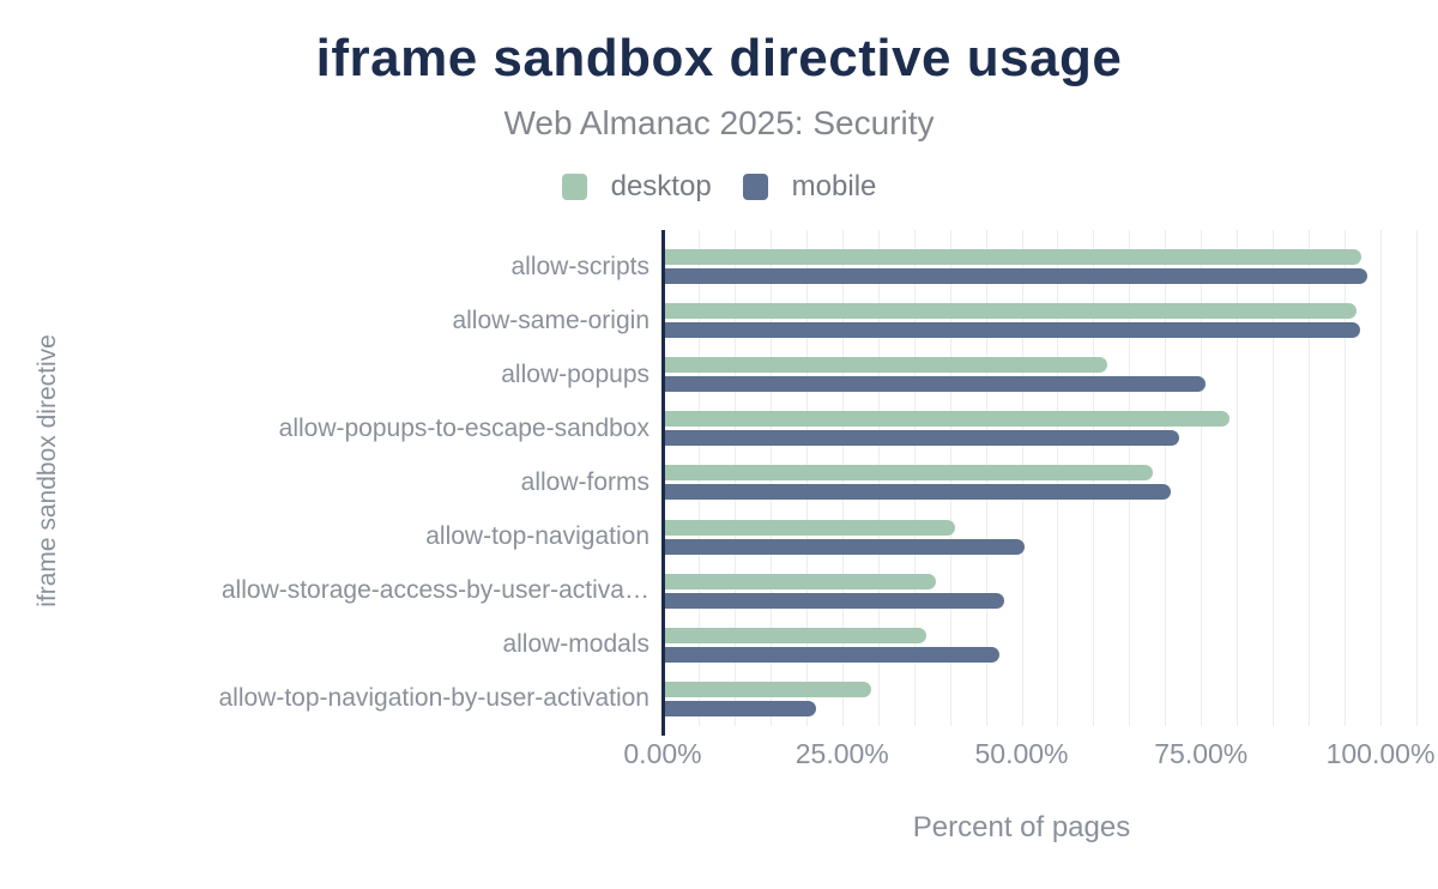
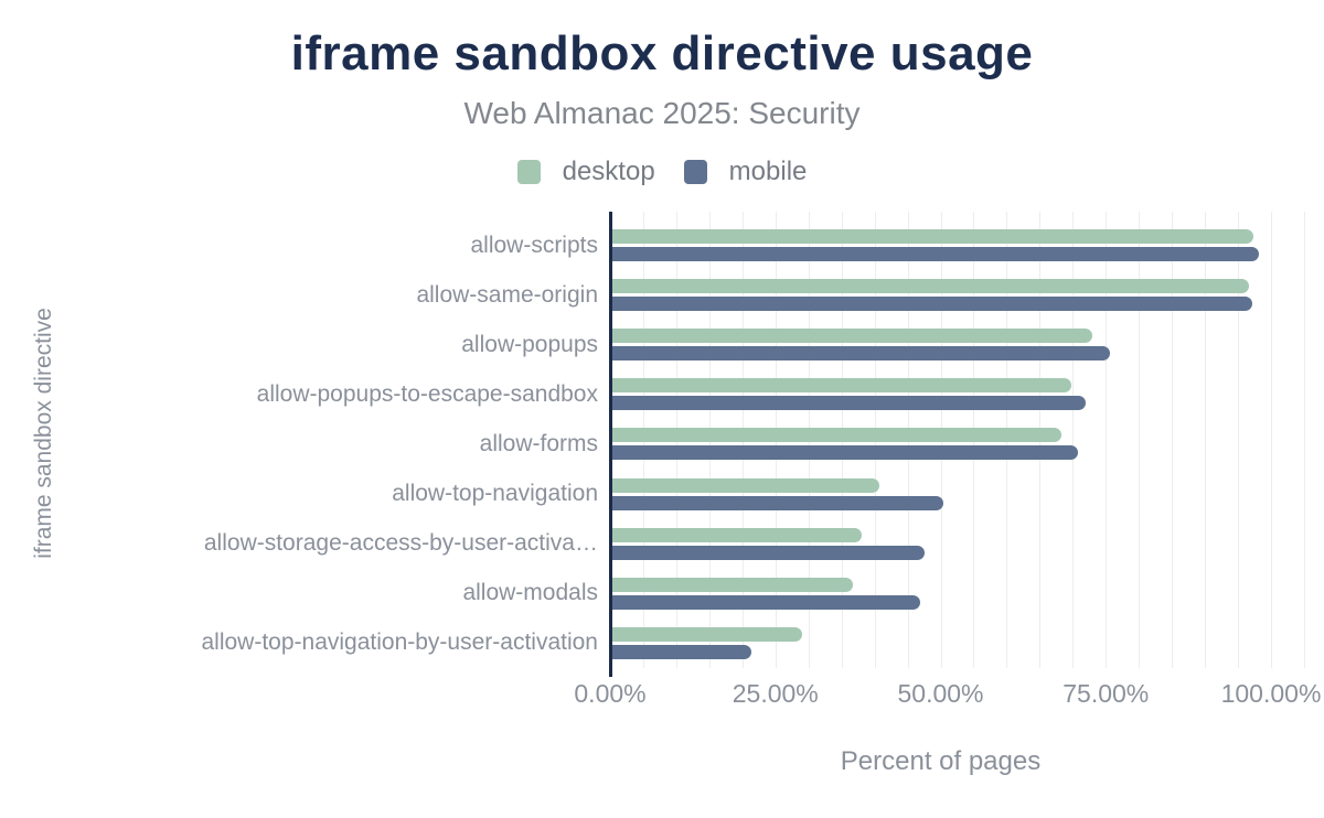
desktop/allow-popups: 62% -> 73%
desktop/allow-popups-to-escape-sandbox: 79% -> 70%
